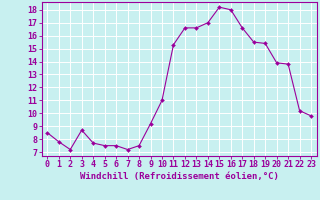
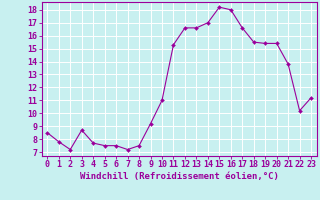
20: 13.9 -> 15.4
23: 9.8 -> 11.2
